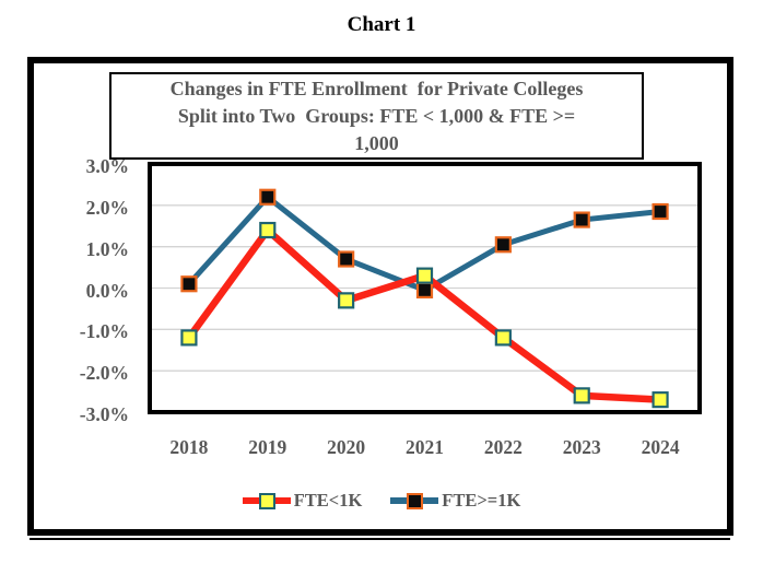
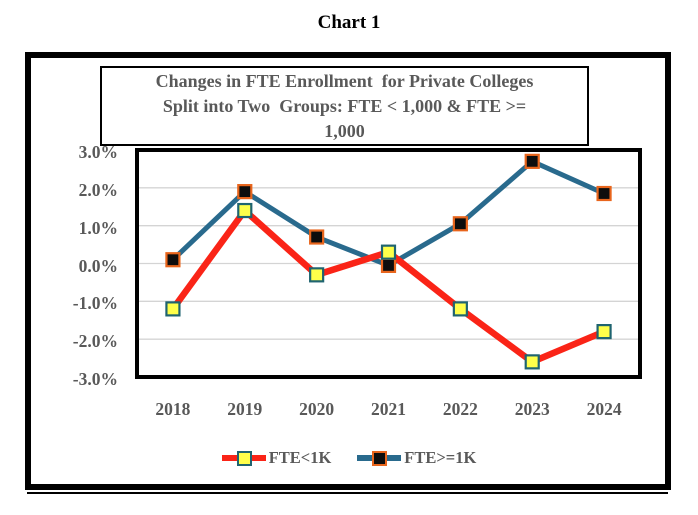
FTE>=1K/2019: 2.2% -> 1.9%
FTE>=1K/2023: 1.6% -> 2.7%
FTE<1K/2024: -2.7% -> -1.8%
